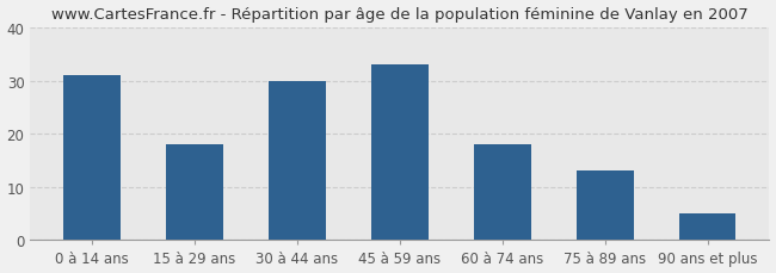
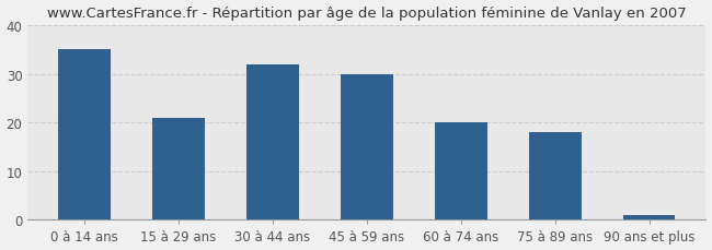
0 à 14 ans: 31 -> 35
15 à 29 ans: 18 -> 21
30 à 44 ans: 30 -> 32
45 à 59 ans: 33 -> 30
60 à 74 ans: 18 -> 20
75 à 89 ans: 13 -> 18
90 ans et plus: 5 -> 1
